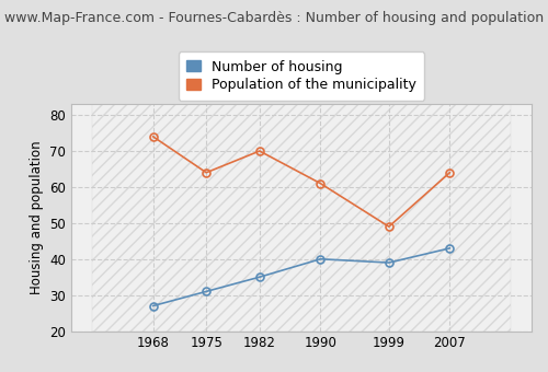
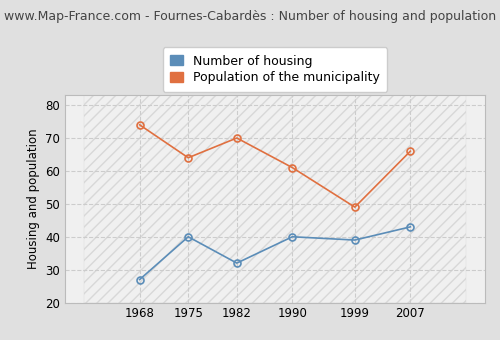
Number of housing/1975: 31 -> 40
Number of housing/1982: 35 -> 32
Population of the municipality/2007: 64 -> 66
